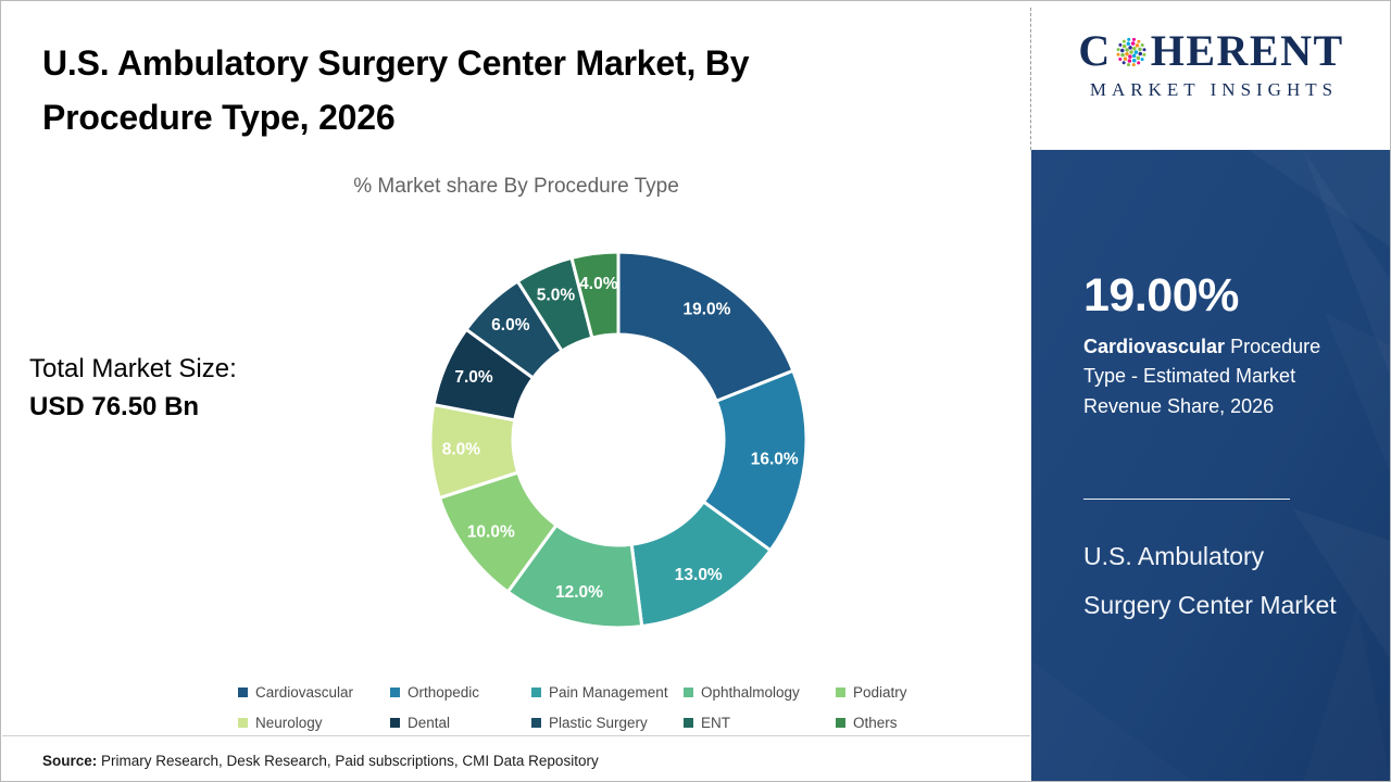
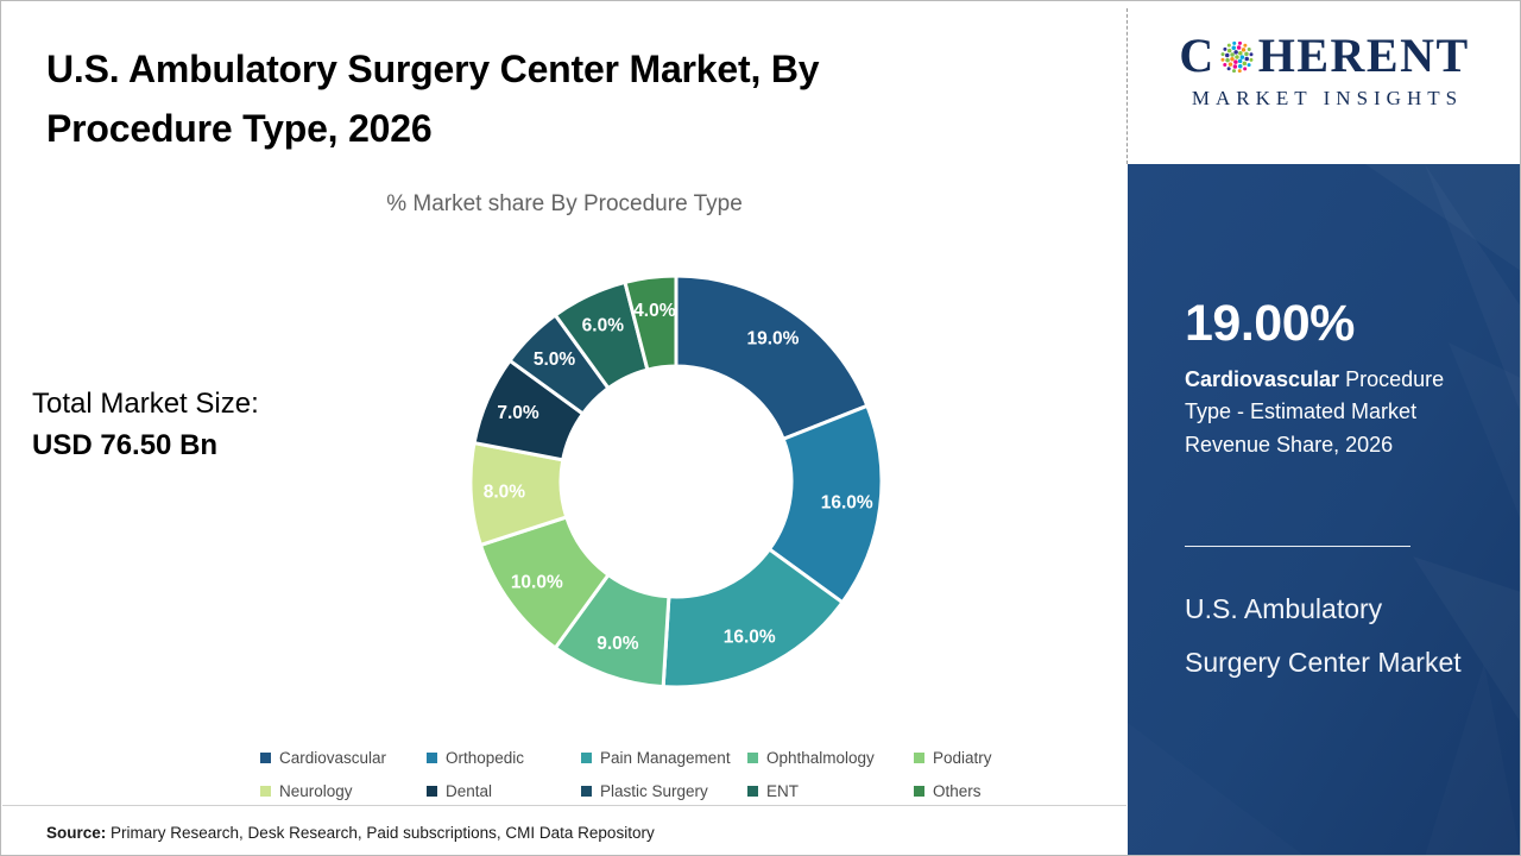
Pain Management: 13.0% -> 16.0%
Ophthalmology: 12.0% -> 9.0%
Plastic Surgery: 6.0% -> 5.0%
ENT: 5.0% -> 6.0%
